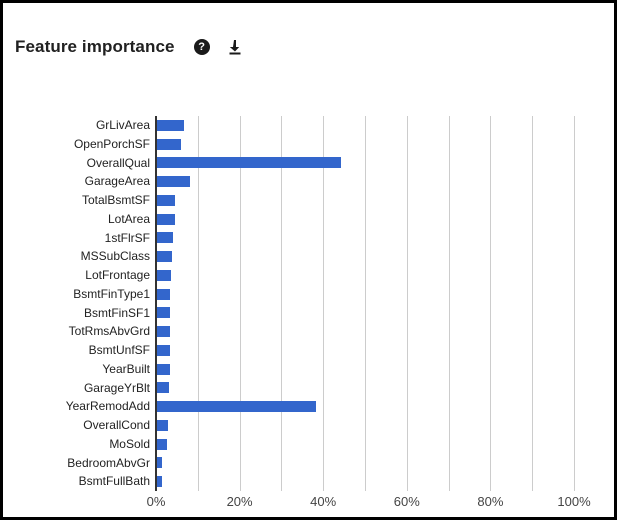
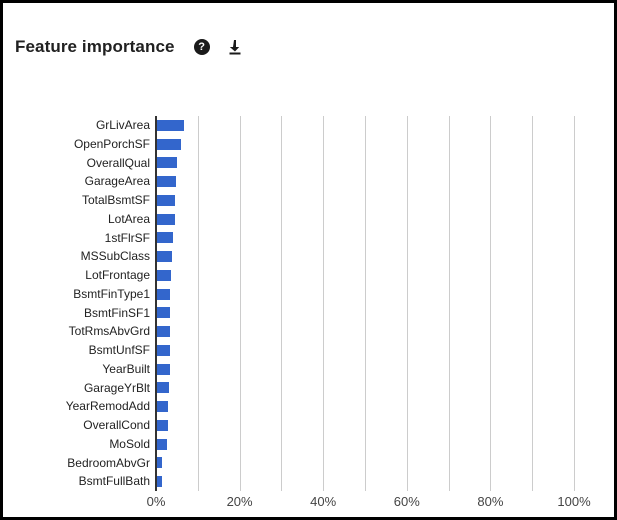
OverallQual: 44% -> 5%
GarageArea: 8% -> 4%
YearRemodAdd: 38% -> 3%
